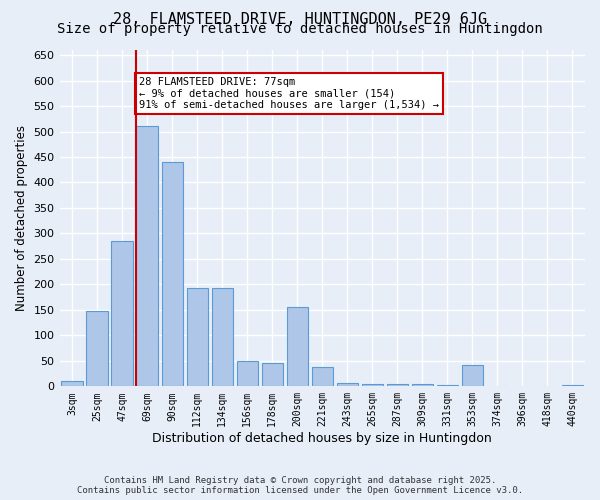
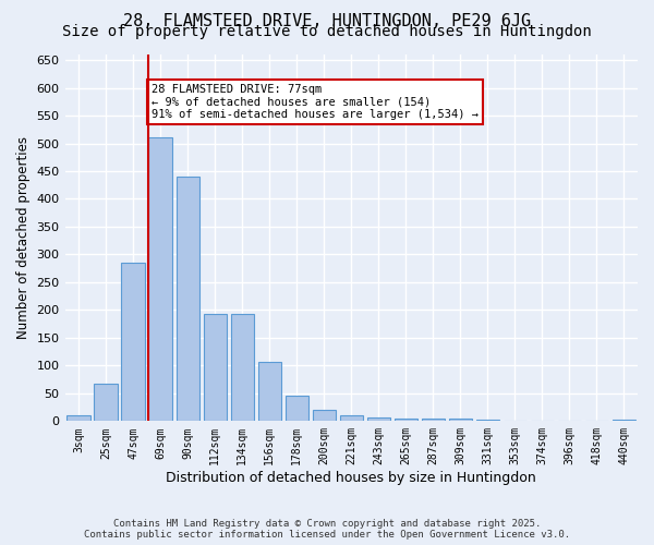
25sqm: 148 -> 68
156sqm: 50 -> 107
200sqm: 156 -> 20
221sqm: 38 -> 10
353sqm: 42 -> 1
